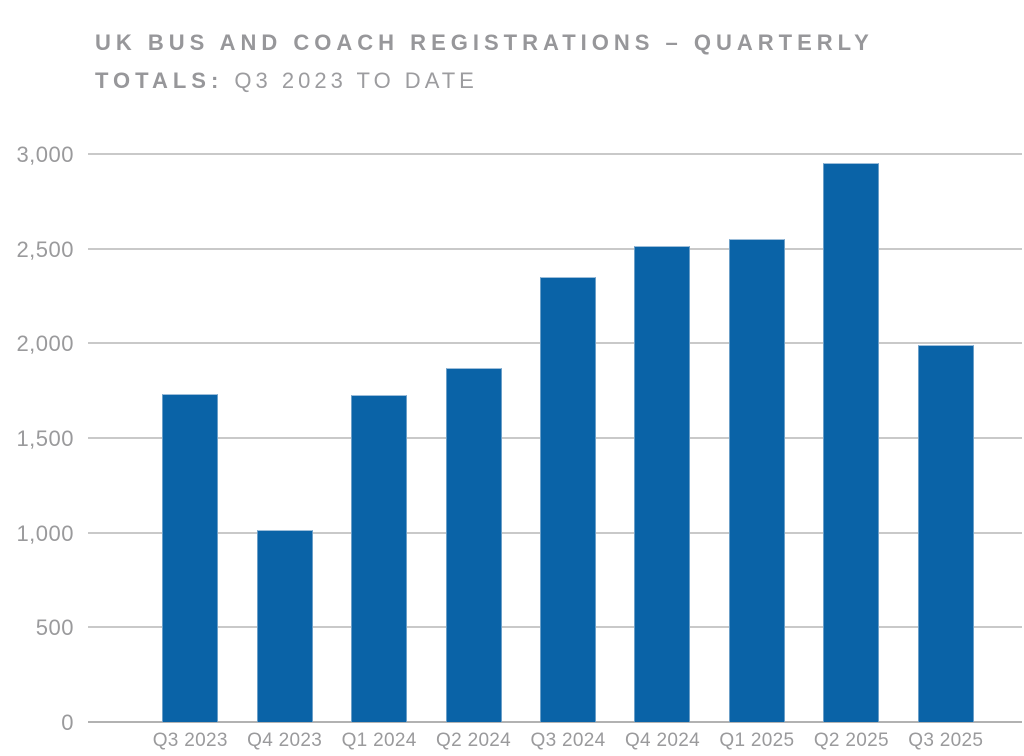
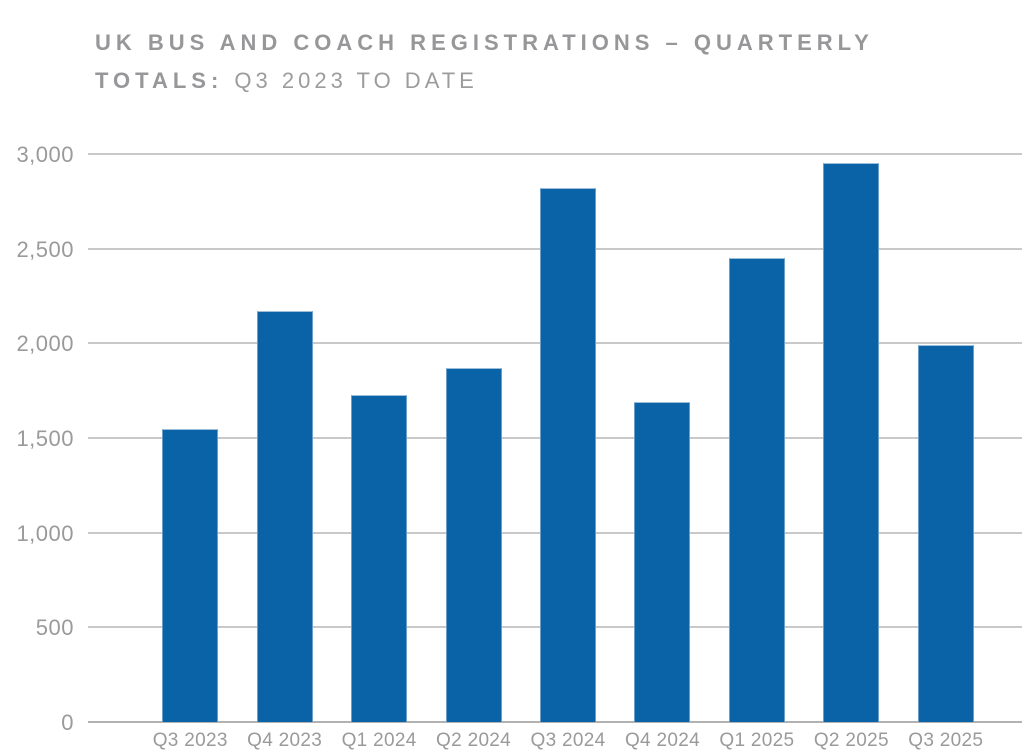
Q3 2023: 1730 -> 1550
Q4 2023: 1020 -> 2170
Q3 2024: 2350 -> 2820
Q4 2024: 2520 -> 1690
Q1 2025: 2550 -> 2450
